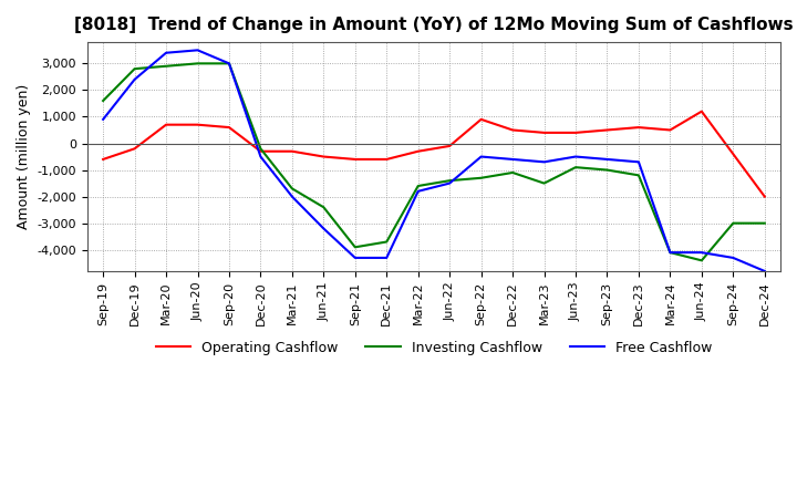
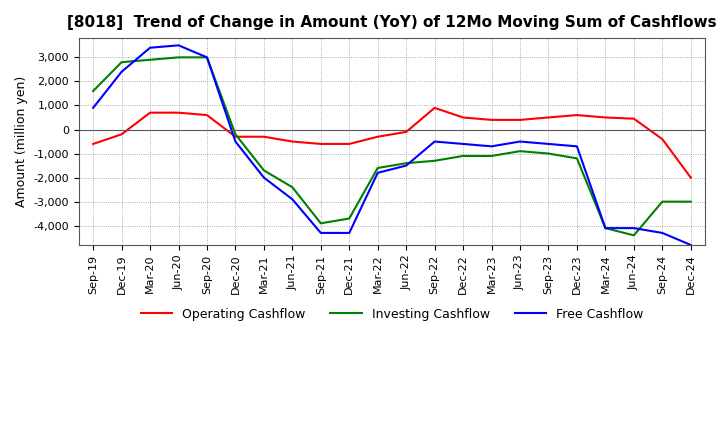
Free Cashflow/Jun-21: -3,200 -> -2,900
Investing Cashflow/Mar-23: -1,500 -> -1,100
Operating Cashflow/Jun-24: 1,200 -> 450
